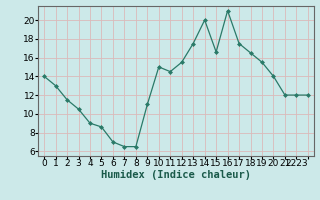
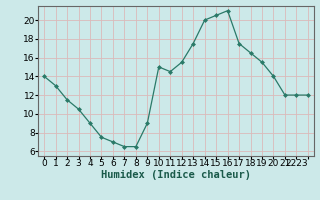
5: 8.6 -> 7.5
9: 11.0 -> 9.0
15: 16.6 -> 20.5
